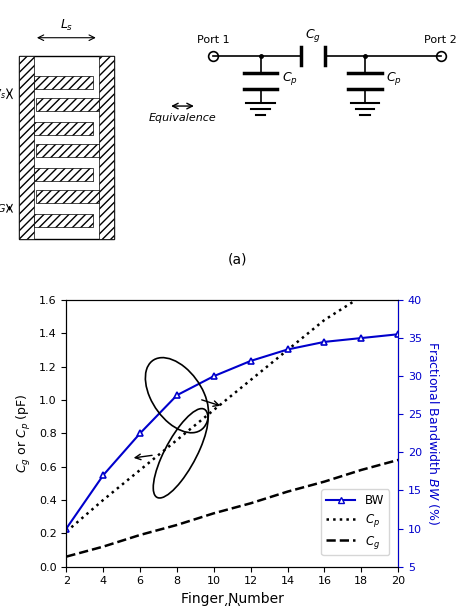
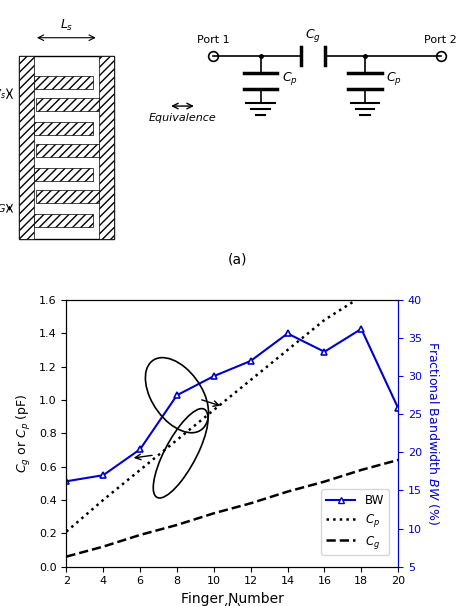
BW/2: 10.0 -> 16.2
BW/6: 22.5 -> 20.4
BW/14: 33.5 -> 35.6
BW/16: 34.5 -> 33.2
BW/18: 35.0 -> 36.2
BW/20: 35.5 -> 25.8
